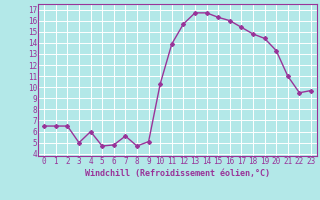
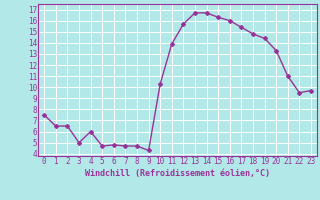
0: 6.5 -> 7.5
7: 5.6 -> 4.7
9: 5.1 -> 4.3
